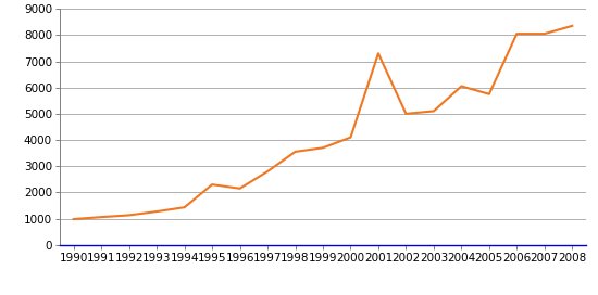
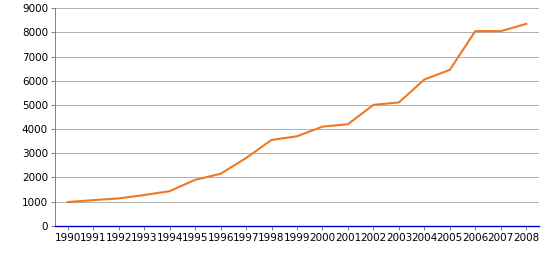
1995: 2300 -> 1900
2001: 7300 -> 4200
2005: 5750 -> 6450
